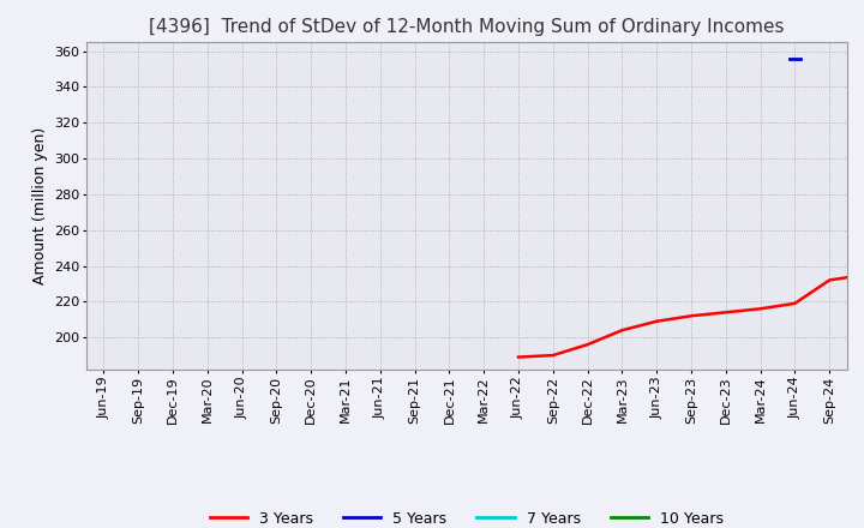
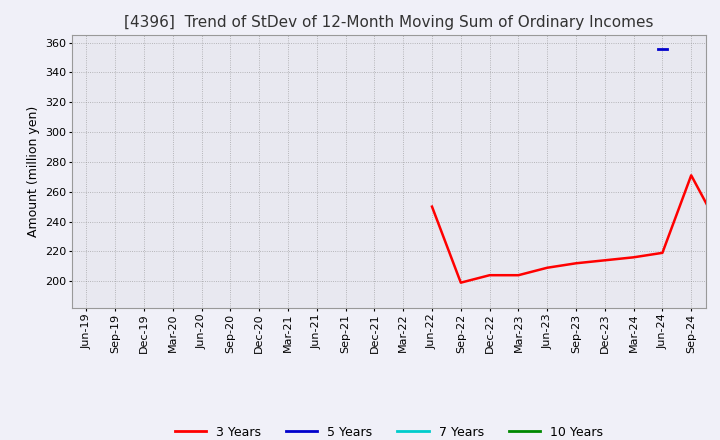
Jun-22: 189 -> 250
Sep-22: 190 -> 199
Dec-22: 196 -> 204
Sep-24: 232 -> 271
